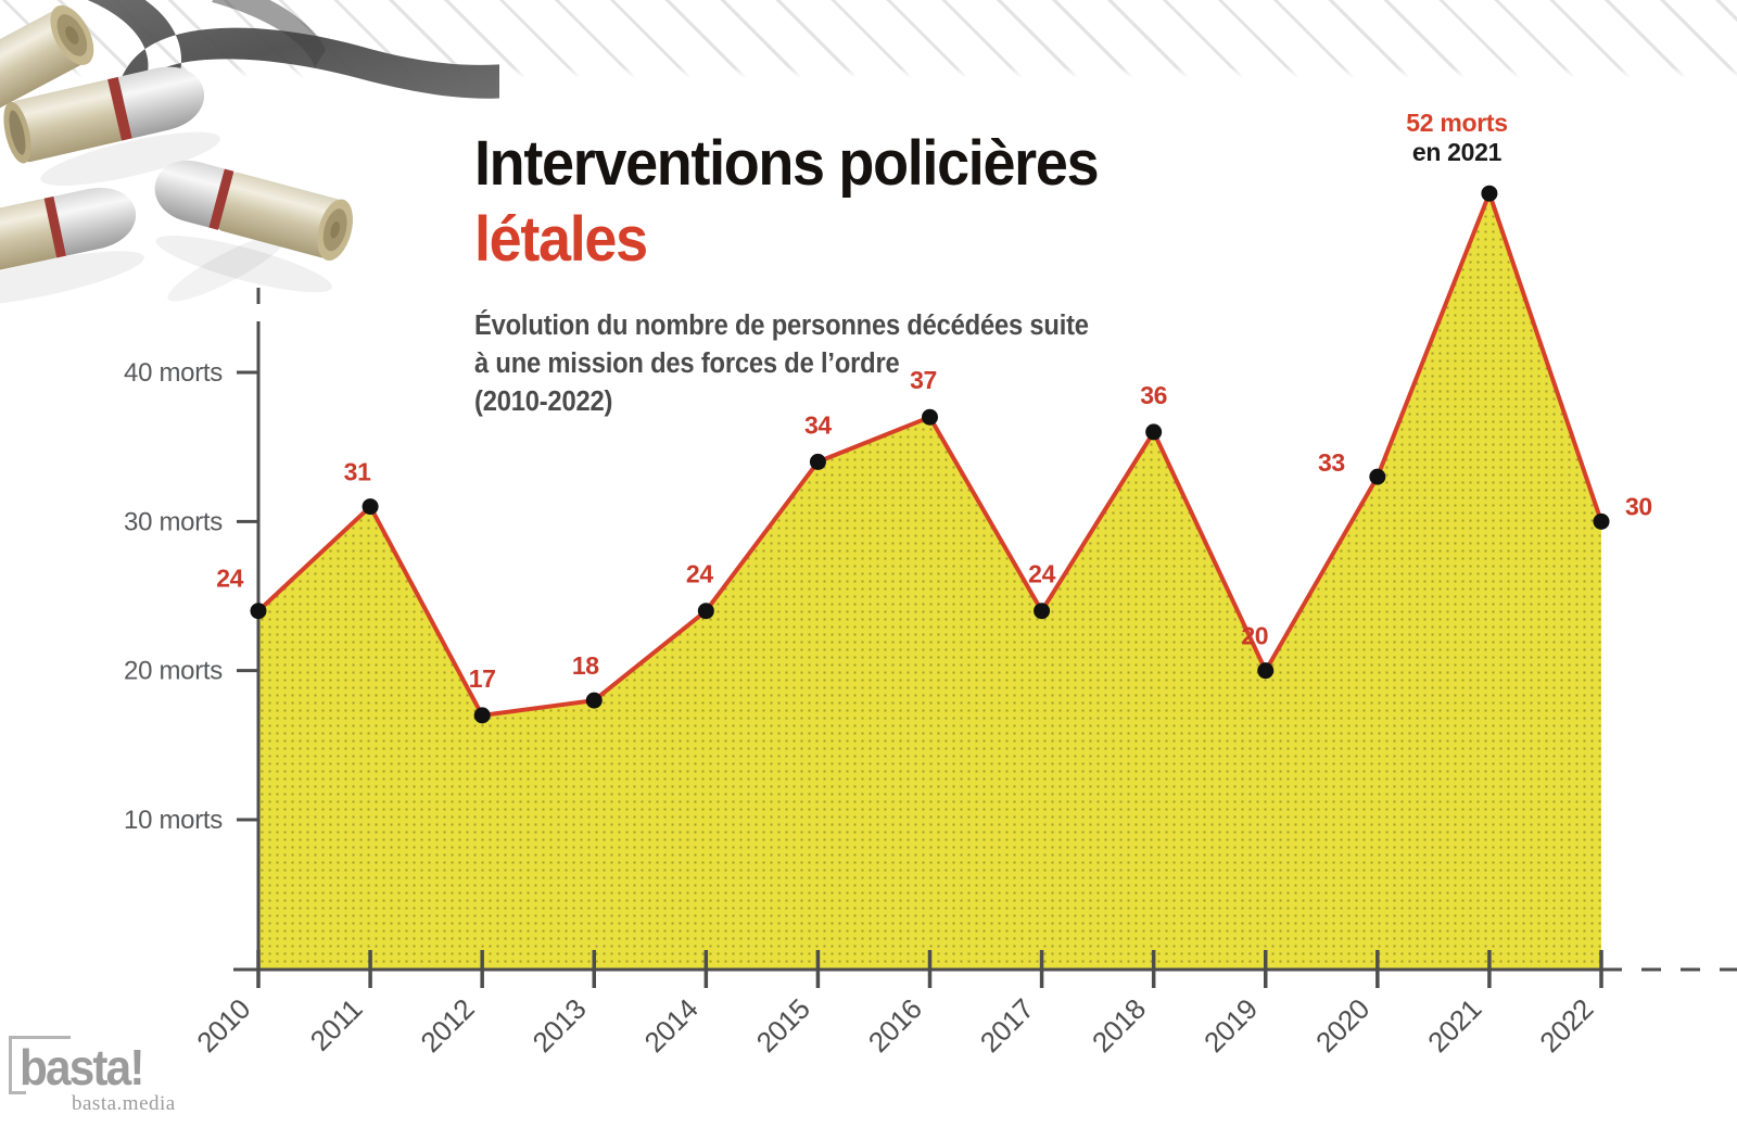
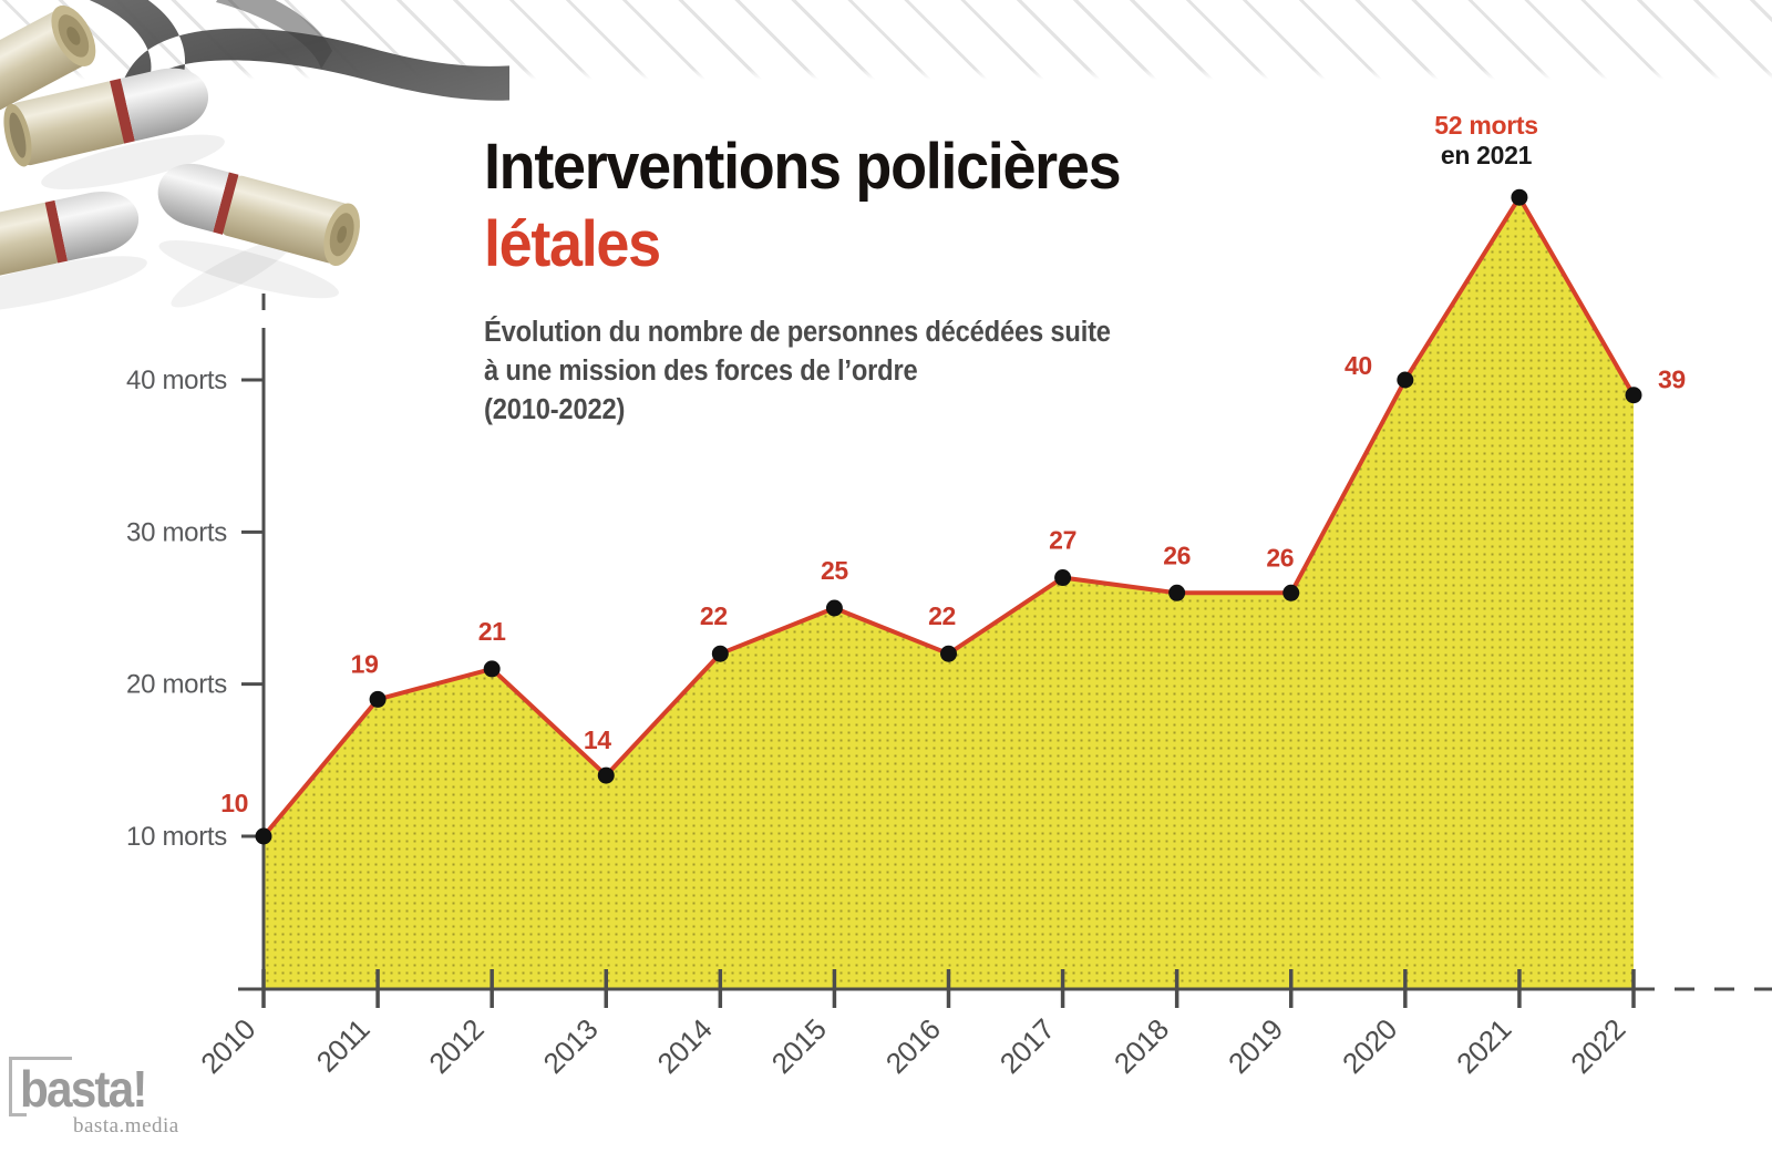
2010: 24 -> 10
2011: 31 -> 19
2012: 17 -> 21
2013: 18 -> 14
2014: 24 -> 22
2015: 34 -> 25
2016: 37 -> 22
2017: 24 -> 27
2018: 36 -> 26
2019: 20 -> 26
2020: 33 -> 40
2022: 30 -> 39
